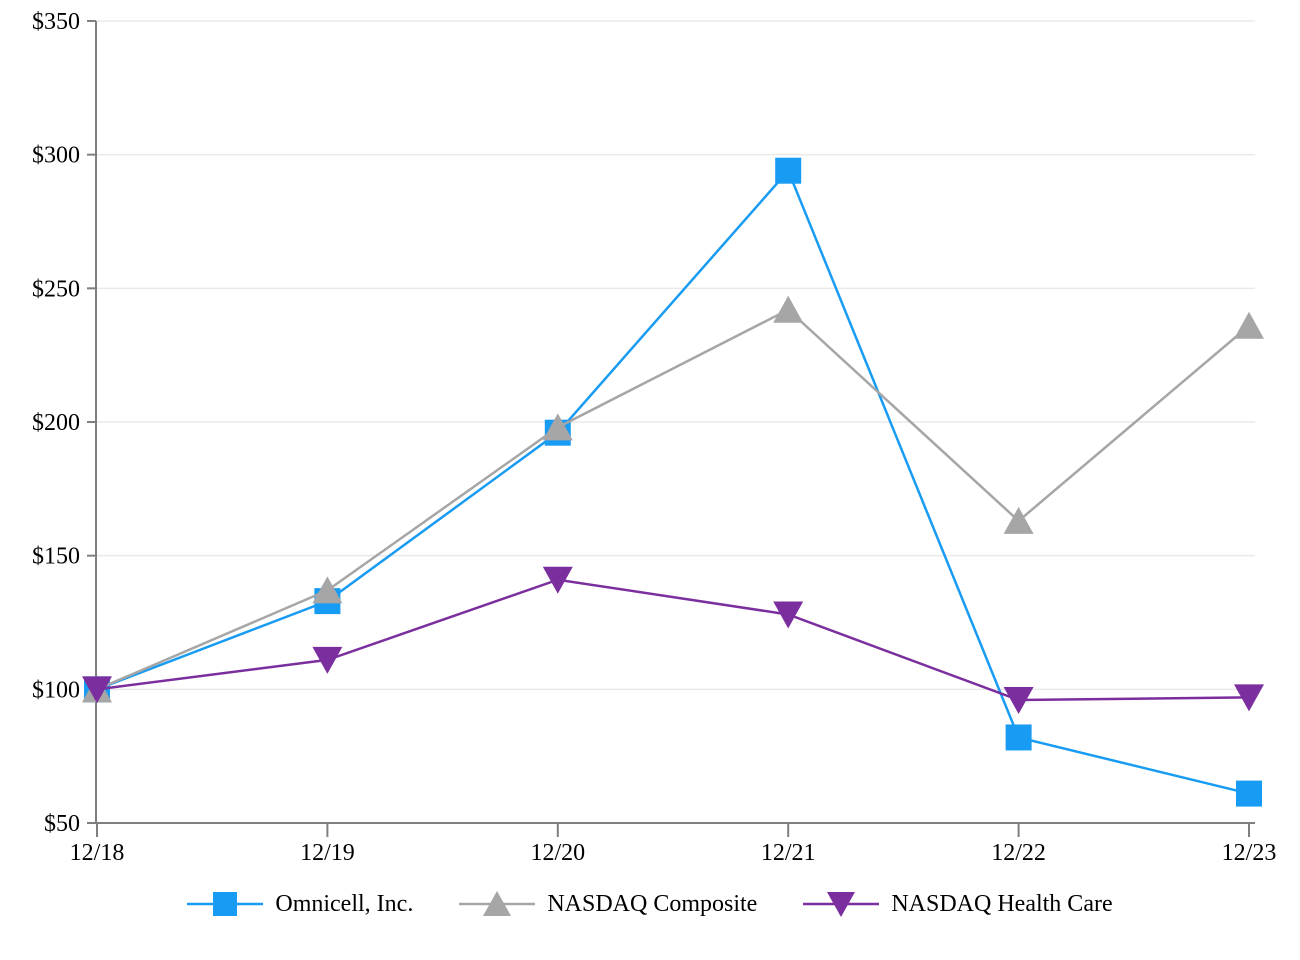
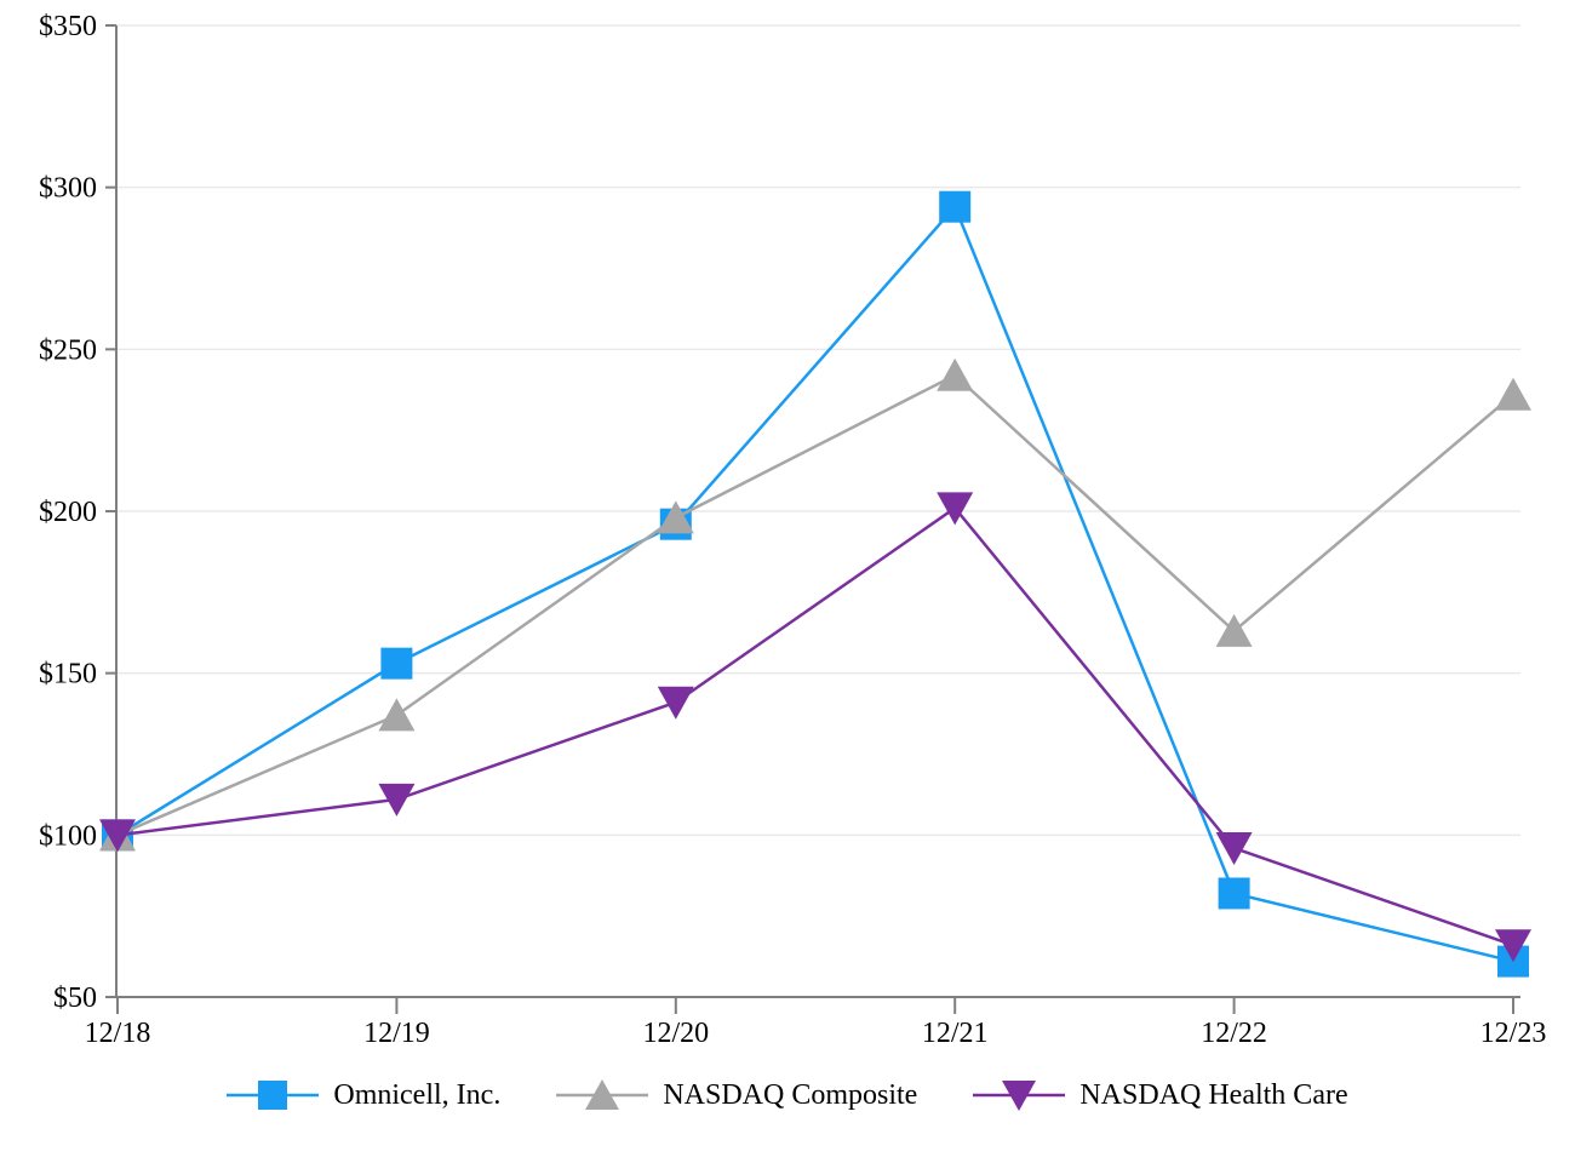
Omnicell, Inc./12/19: $133 -> $153
NASDAQ Health Care/12/21: $128 -> $201
NASDAQ Health Care/12/23: $97 -> $66
